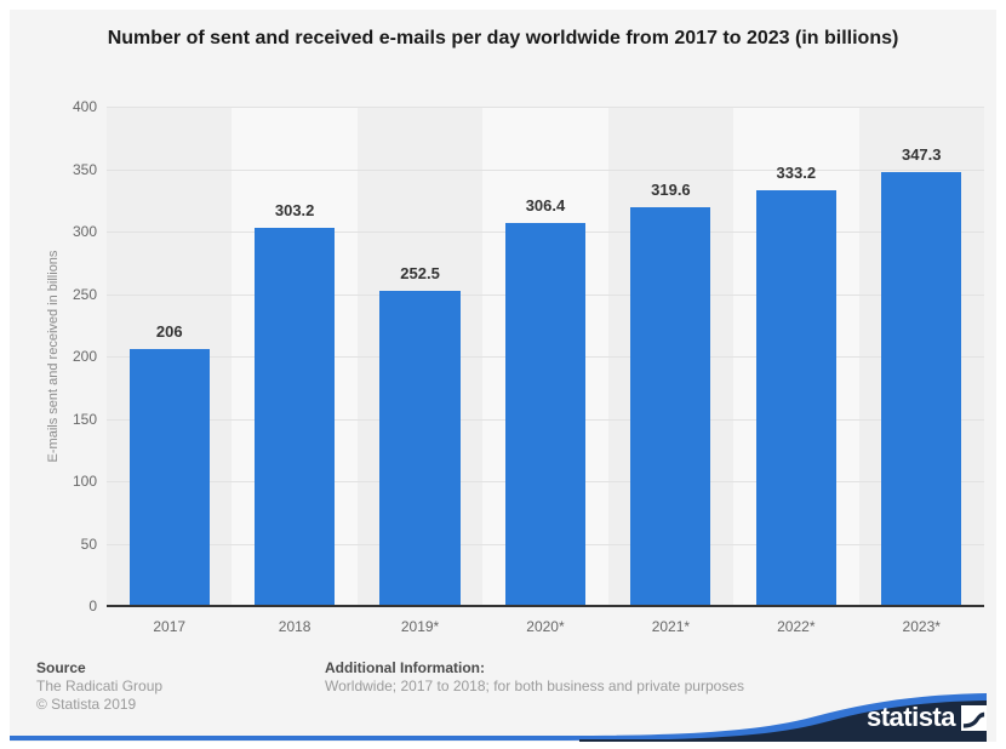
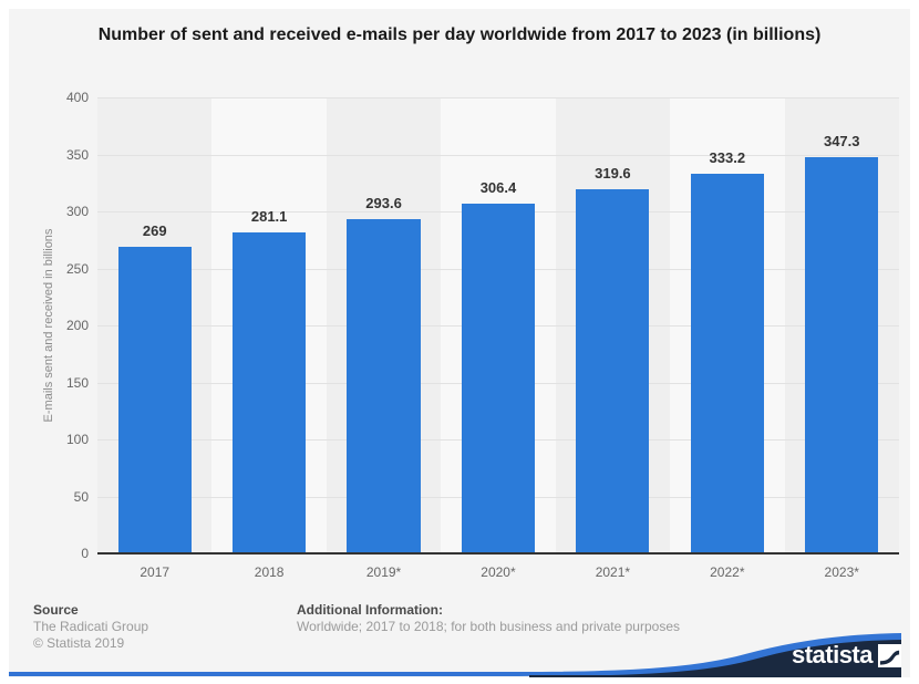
2017: 206 -> 269
2018: 303.2 -> 281.1
2019*: 252.5 -> 293.6
